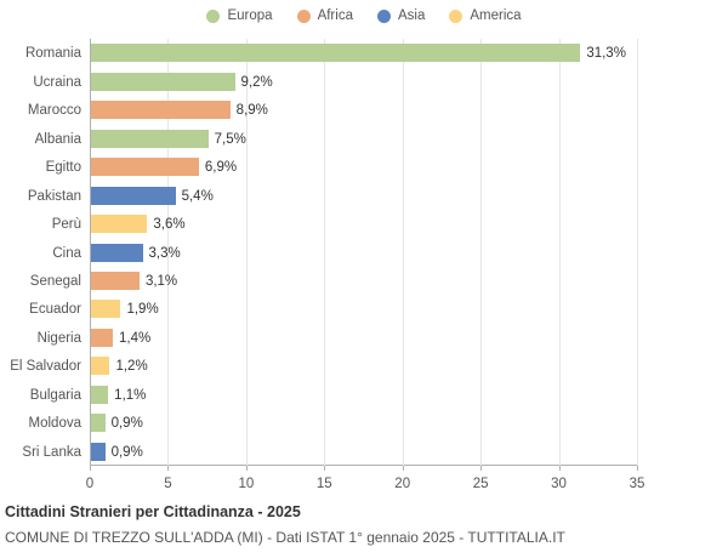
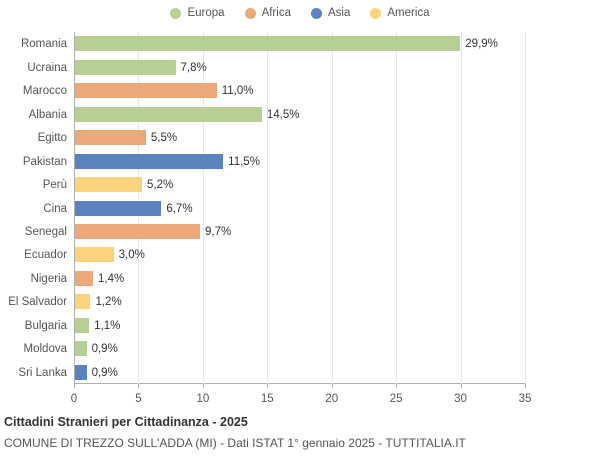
Romania: 31,3% -> 29,9%
Ucraina: 9,2% -> 7,8%
Marocco: 8,9% -> 11,0%
Albania: 7,5% -> 14,5%
Egitto: 6,9% -> 5,5%
Pakistan: 5,4% -> 11,5%
Perù: 3,6% -> 5,2%
Cina: 3,3% -> 6,7%
Senegal: 3,1% -> 9,7%
Ecuador: 1,9% -> 3,0%
